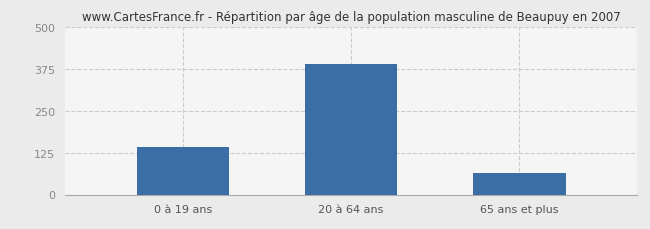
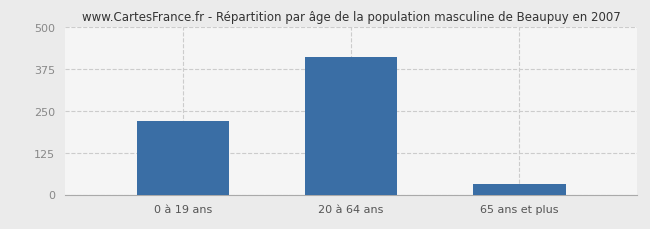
0 à 19 ans: 140 -> 220
20 à 64 ans: 390 -> 410
65 ans et plus: 65 -> 30
